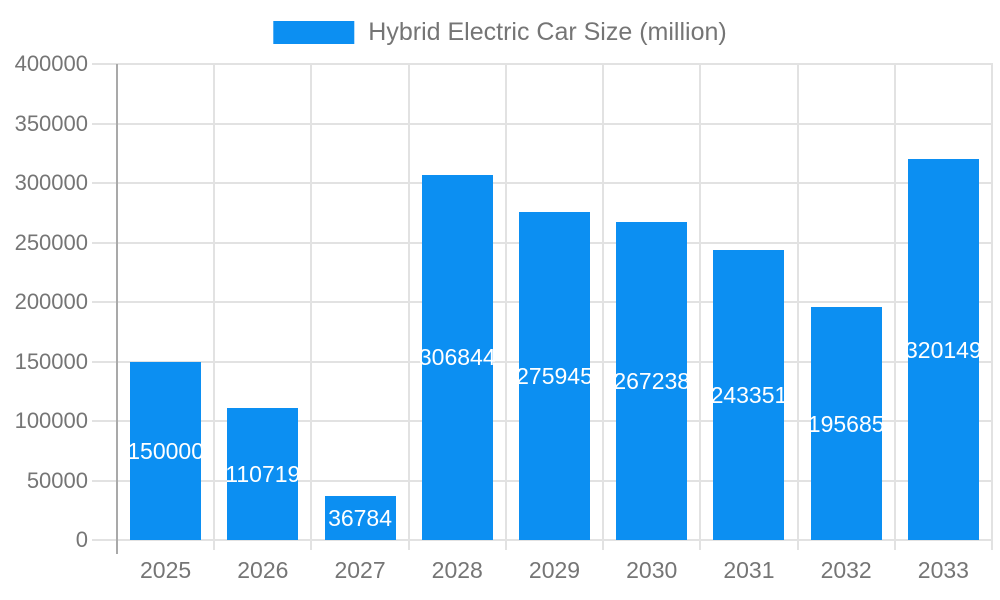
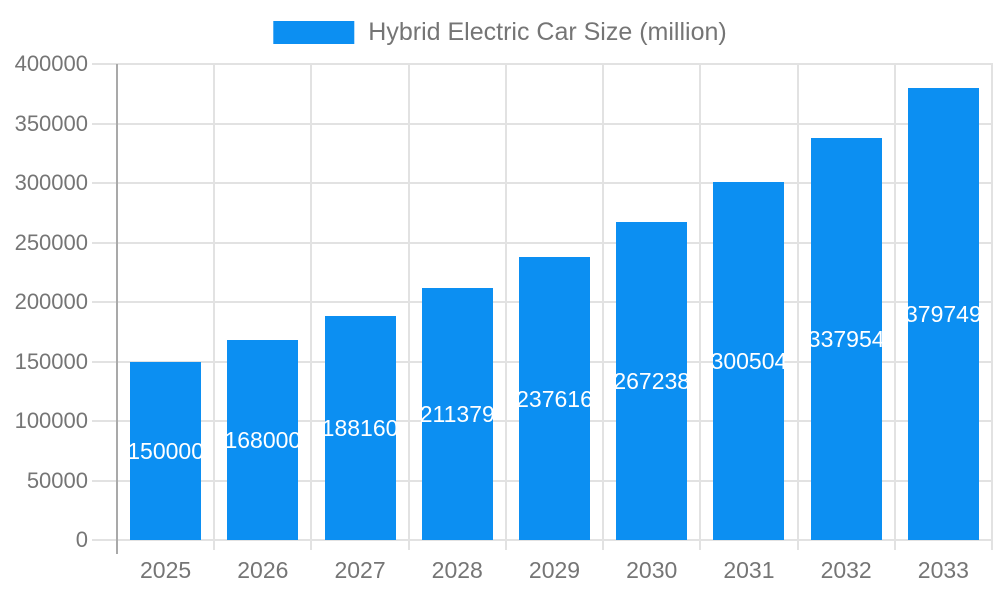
2026: 110719 -> 168000
2027: 36784 -> 188160
2028: 306844 -> 211379
2029: 275945 -> 237616
2031: 243351 -> 300504
2032: 195685 -> 337954
2033: 320149 -> 379749
